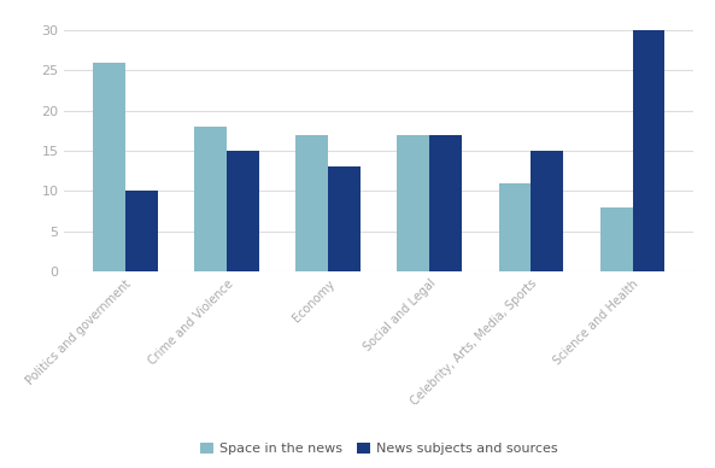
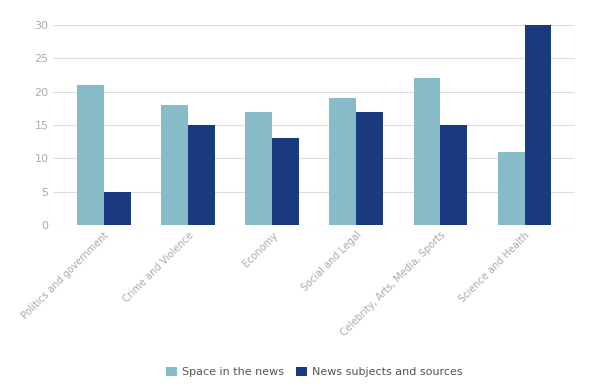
Space in the news/Politics and government: 26 -> 21
News subjects and sources/Politics and government: 10 -> 5
Space in the news/Social and Legal: 17 -> 19
Space in the news/Celebrity, Arts, Media, Sports: 11 -> 22
Space in the news/Science and Health: 8 -> 11
